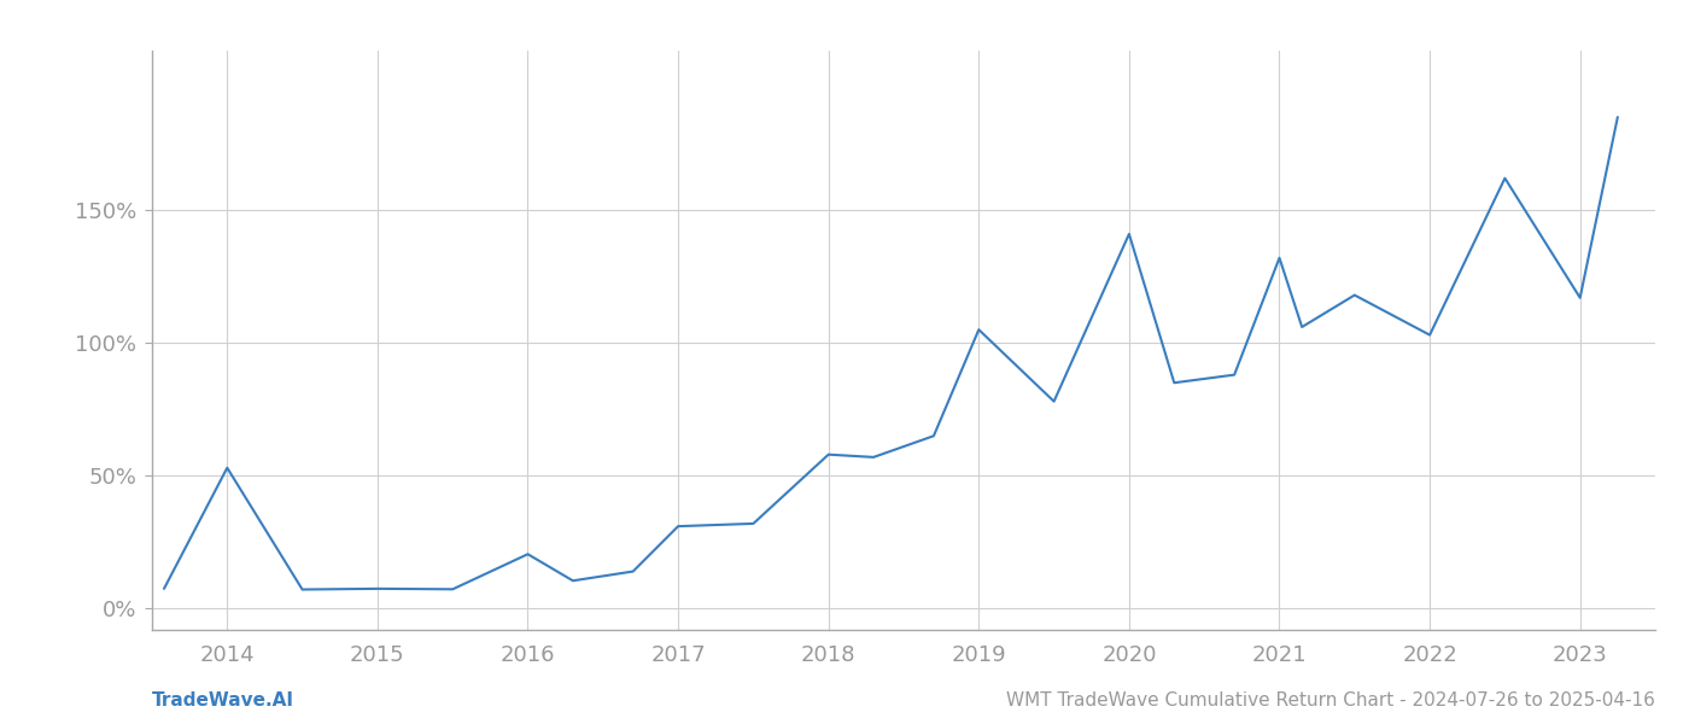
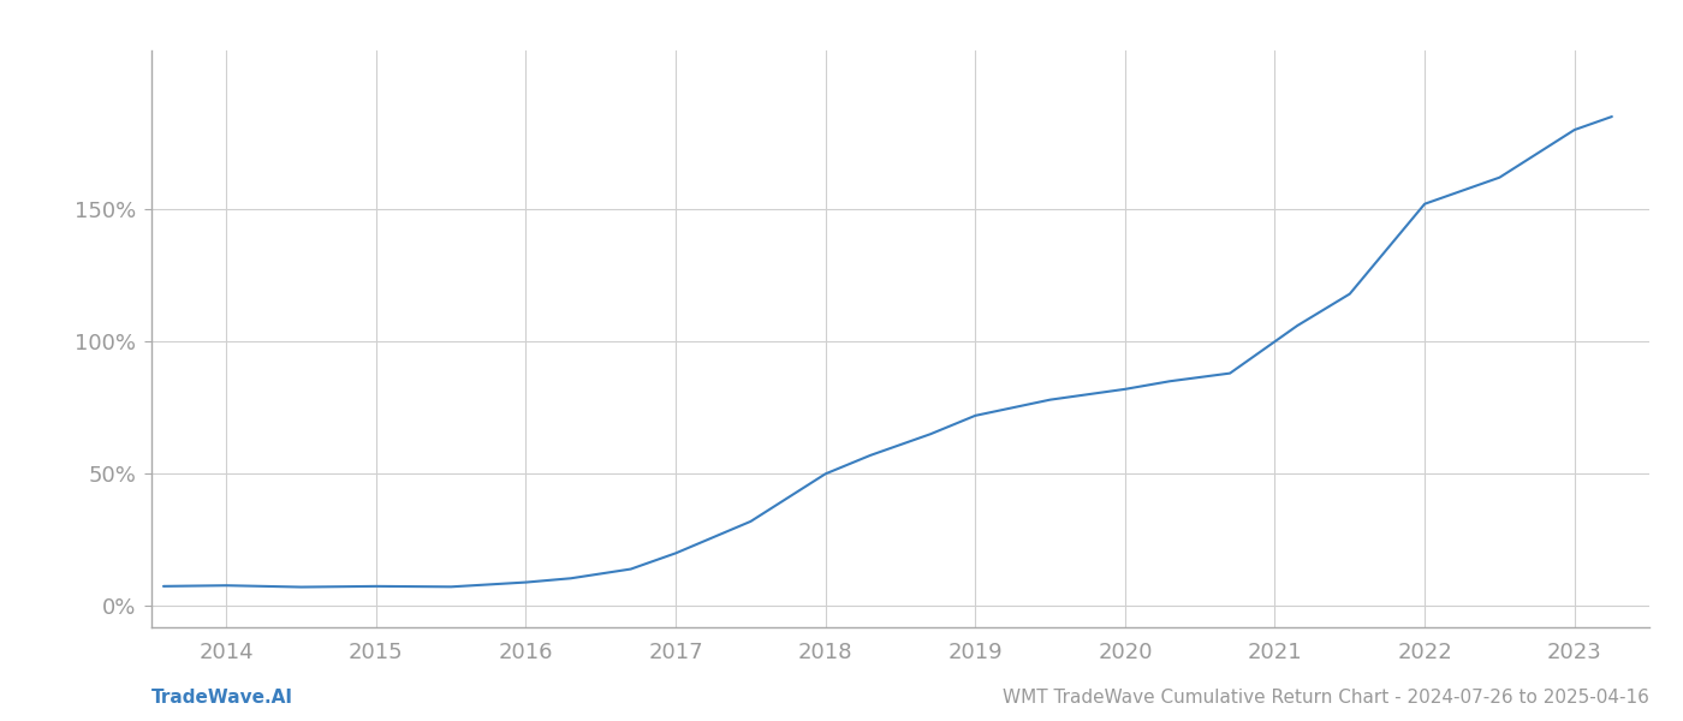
2014: 53.0% -> 7.8%
2016: 20.5% -> 9.0%
2017: 31.0% -> 20.0%
2018: 58.0% -> 50.0%
2019: 105.0% -> 72.0%
2020: 141.0% -> 82.0%
2021: 132.0% -> 100.0%
2022: 103.0% -> 152.0%
2023: 117.0% -> 180.0%
